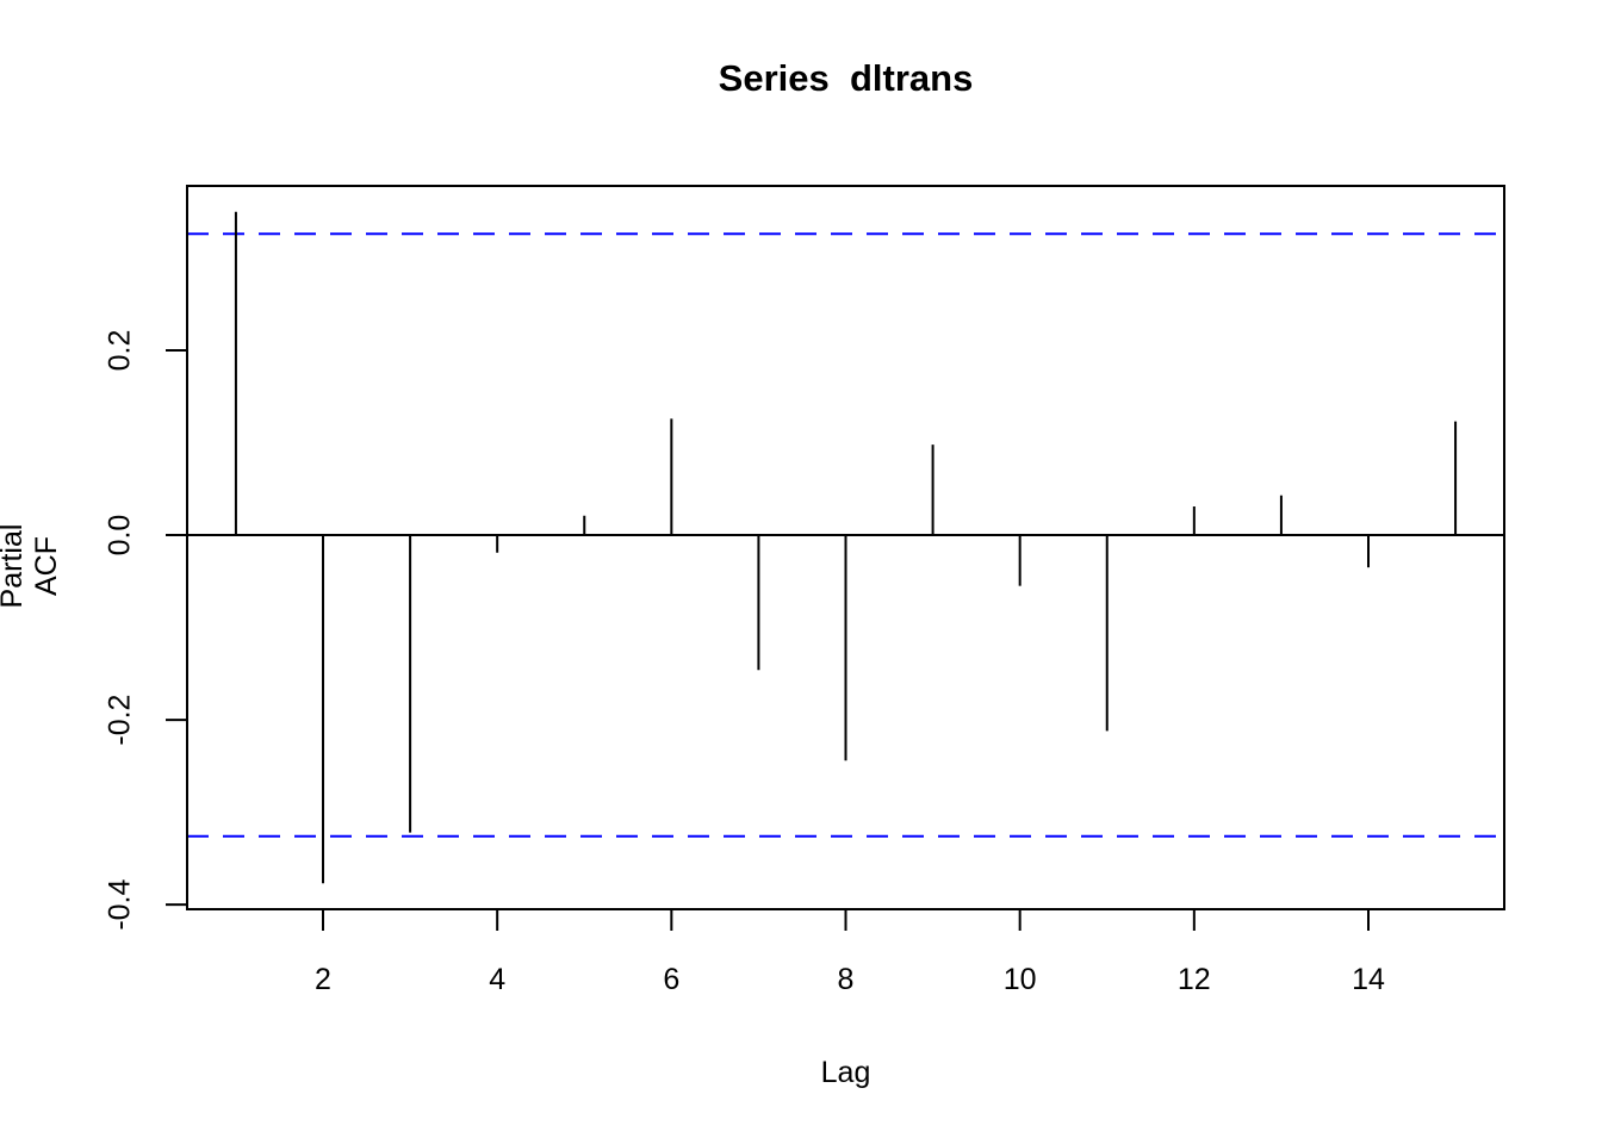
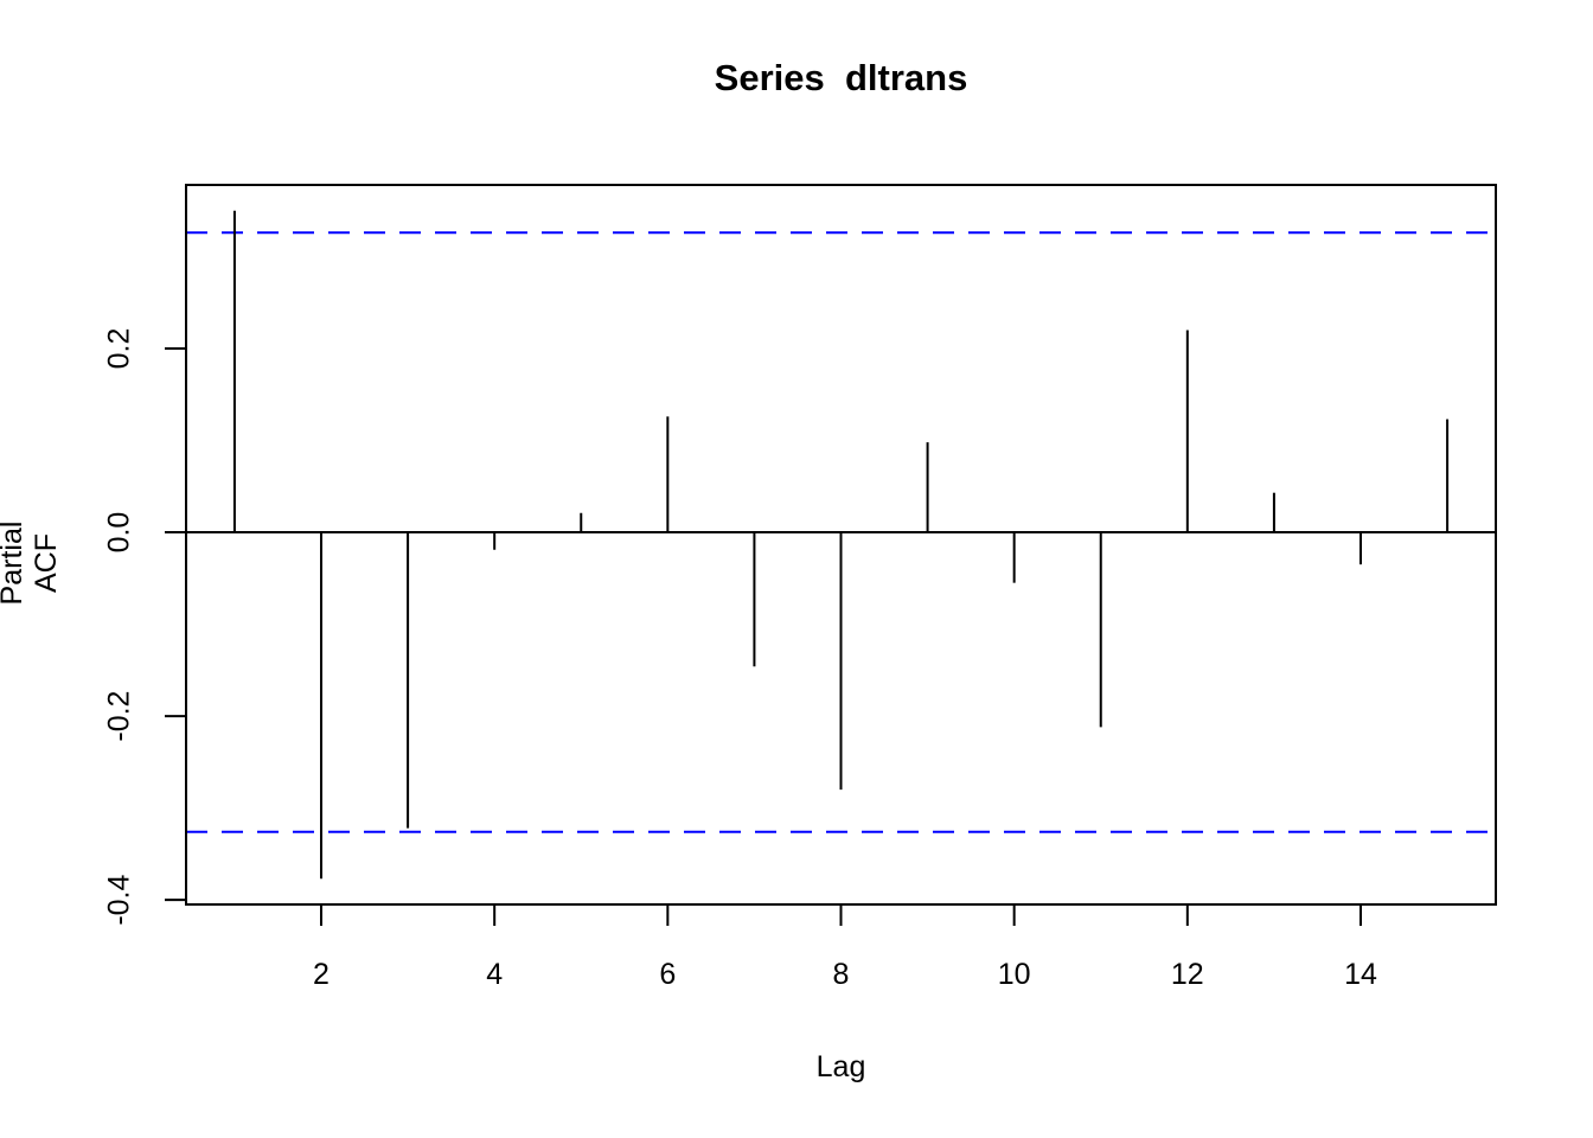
8: -0.24 -> -0.28
12: 0.03 -> 0.22
